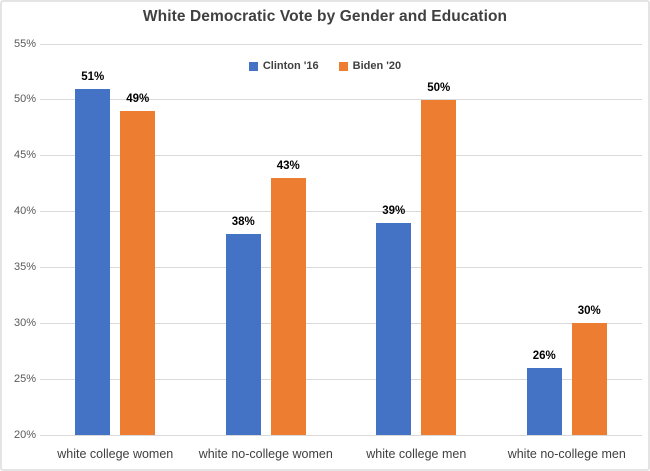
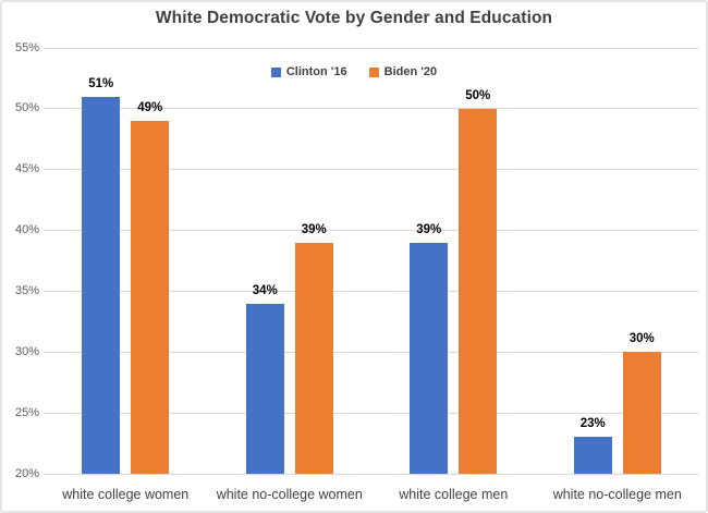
Clinton '16/white no-college women: 38% -> 34%
Biden '20/white no-college women: 43% -> 39%
Clinton '16/white no-college men: 26% -> 23%
